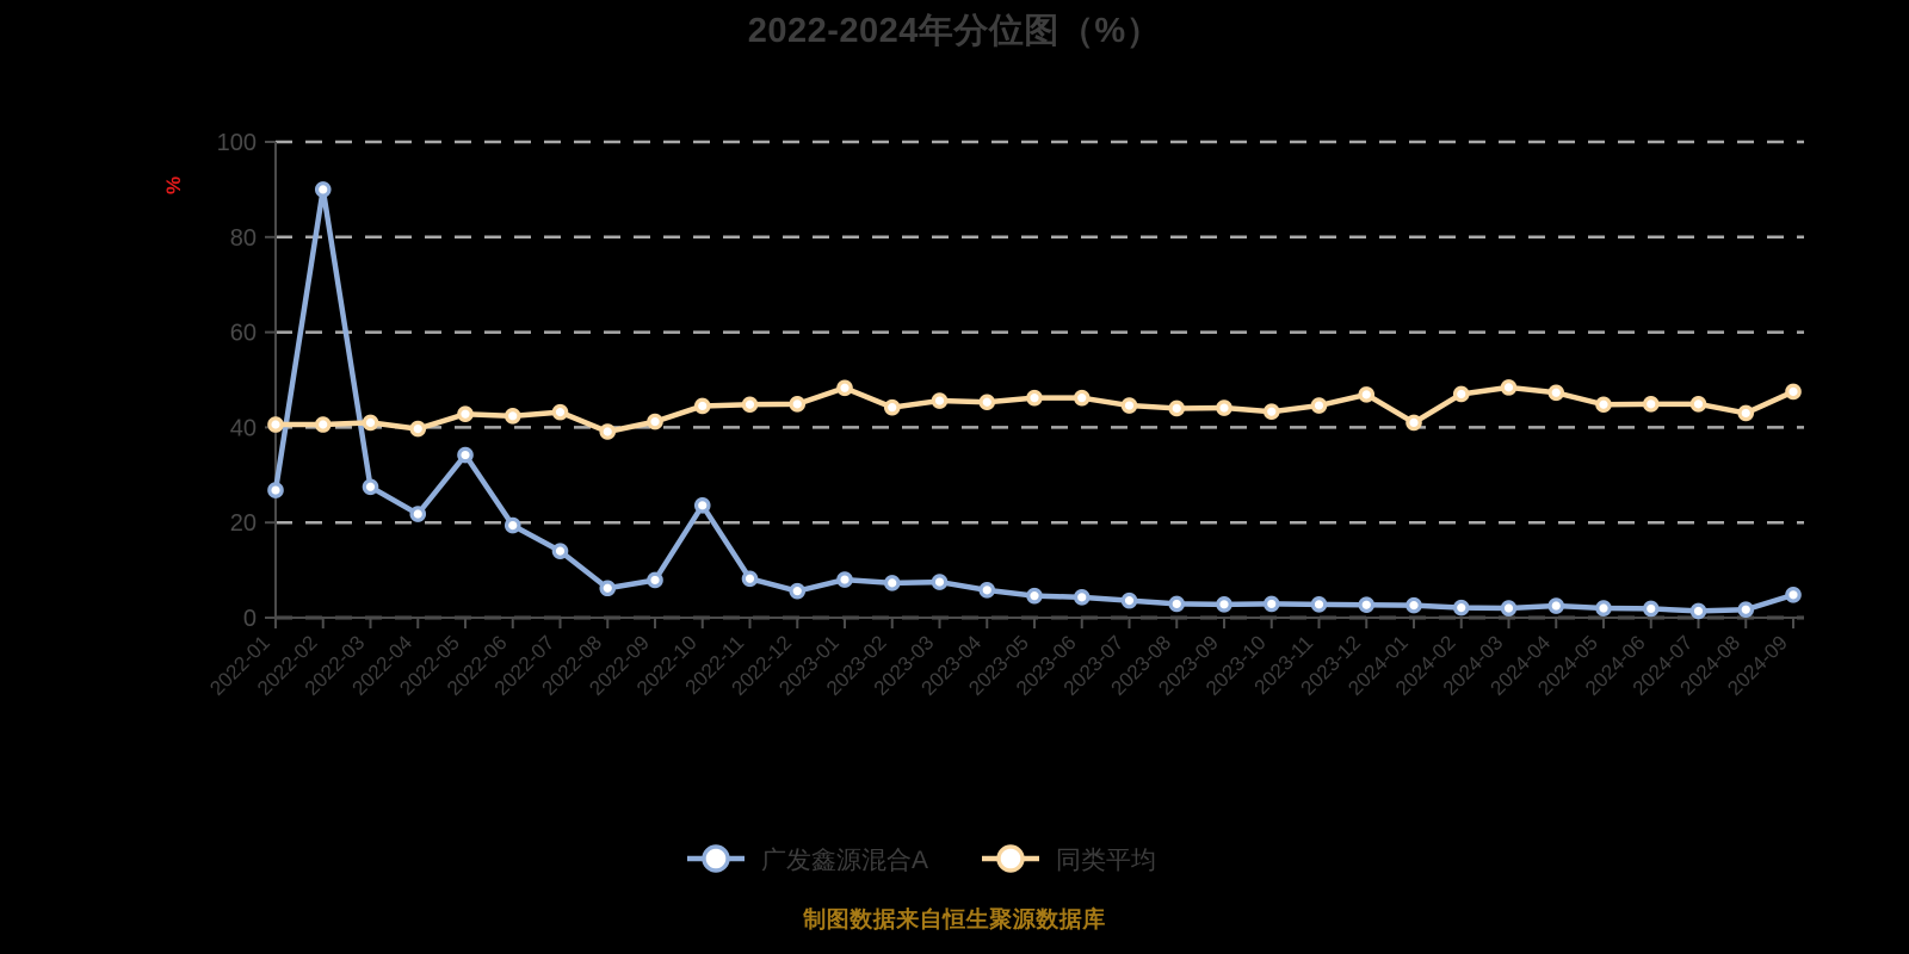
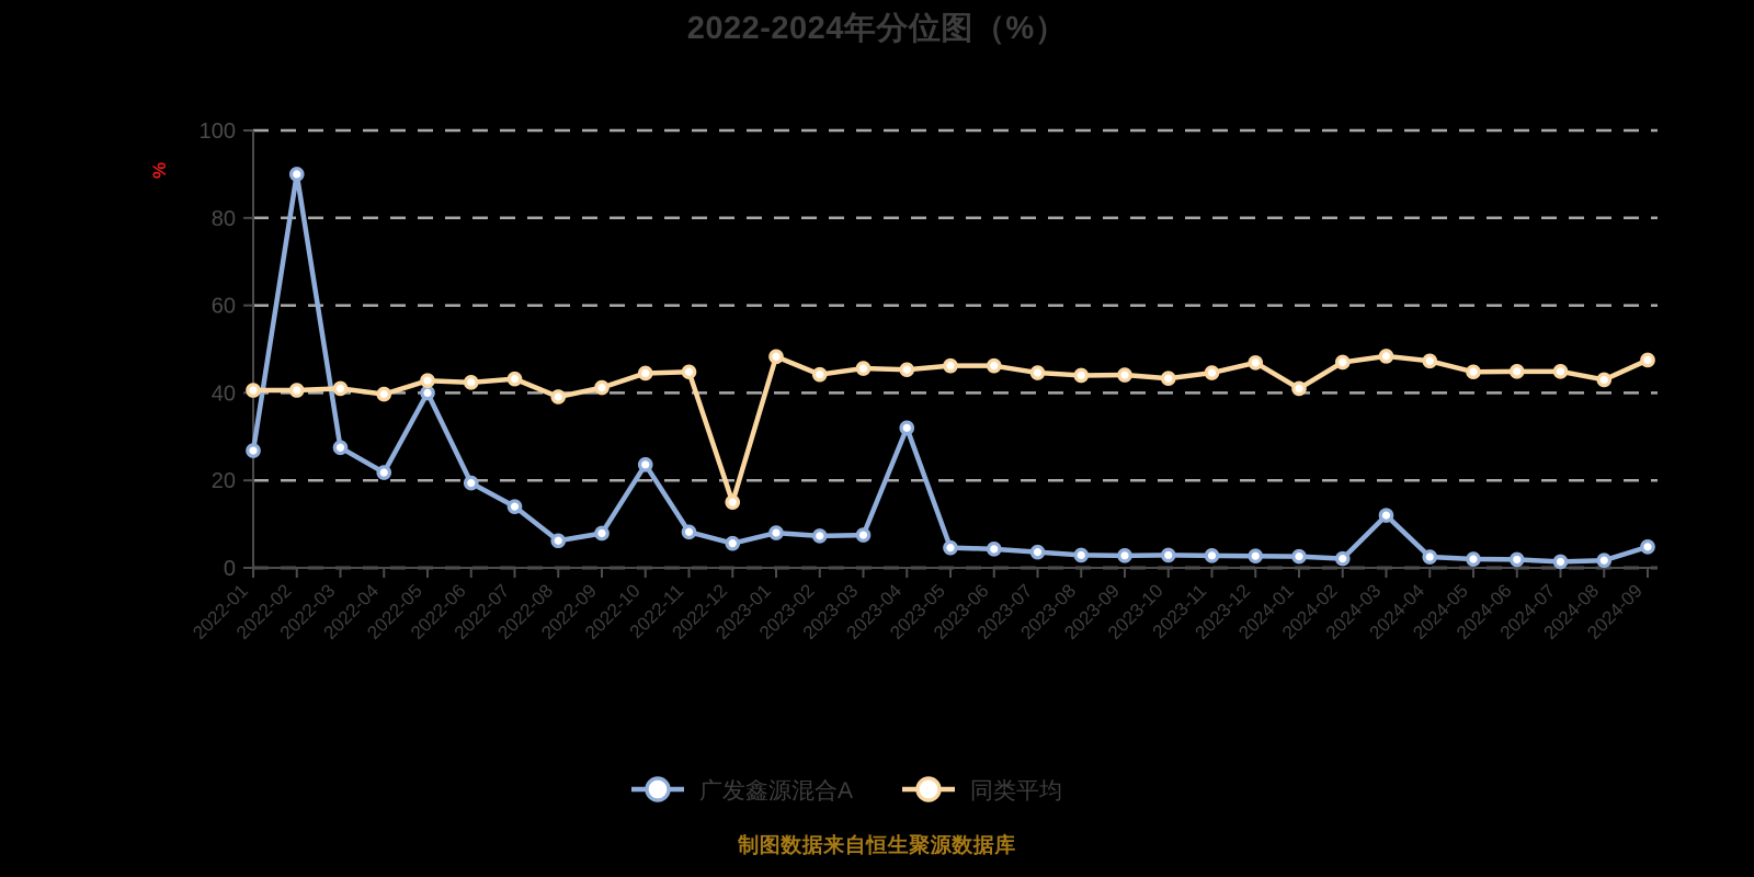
广发鑫源混合A/2022-05: 34 -> 40
同类平均/2022-12: 45 -> 15
广发鑫源混合A/2023-04: 6 -> 32
广发鑫源混合A/2024-03: 2 -> 12
